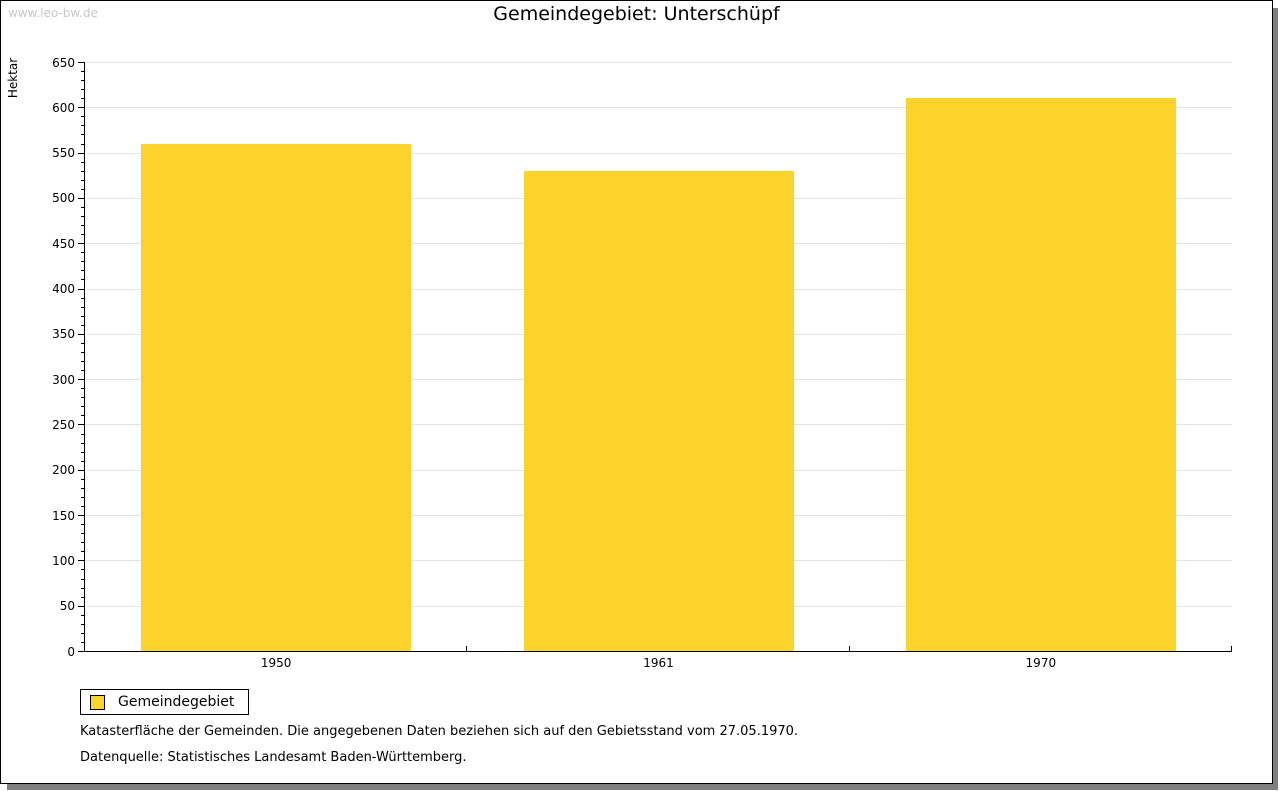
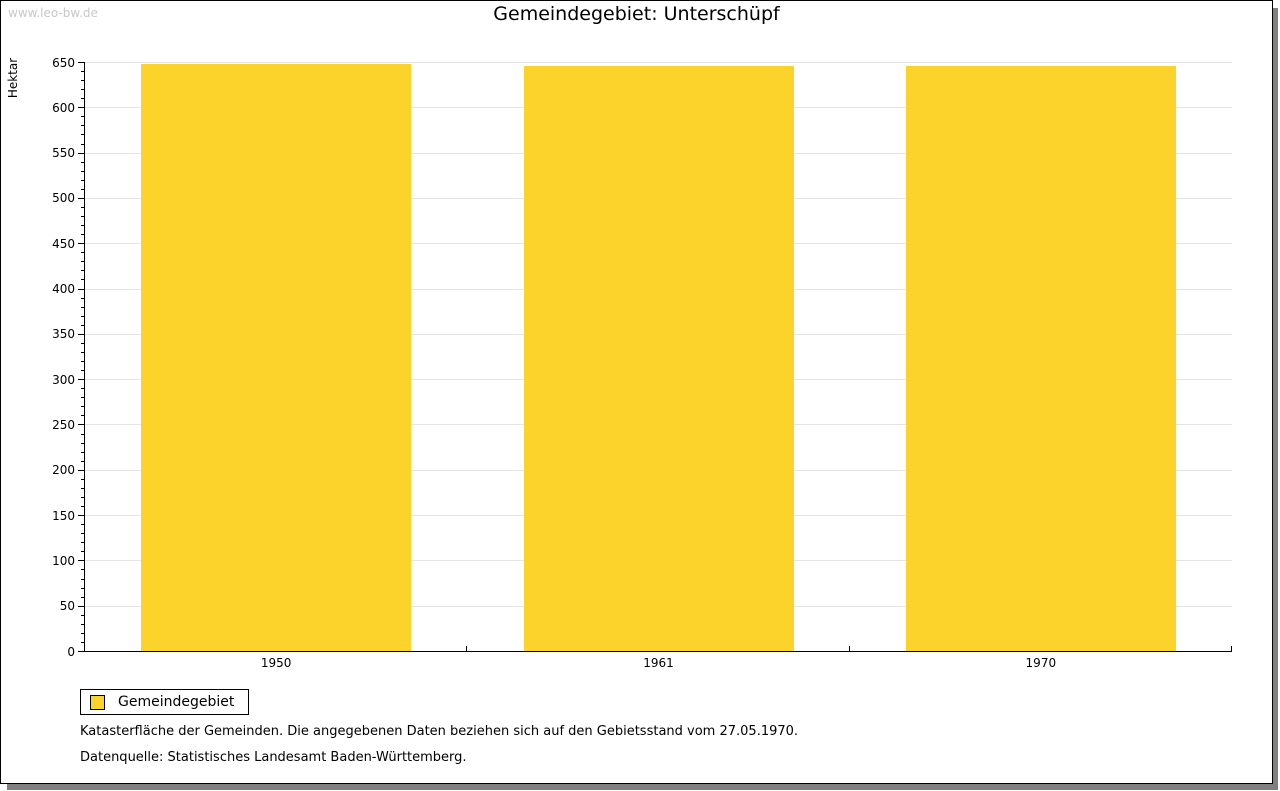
1950: 560 -> 650
1961: 530 -> 650
1970: 610 -> 650
